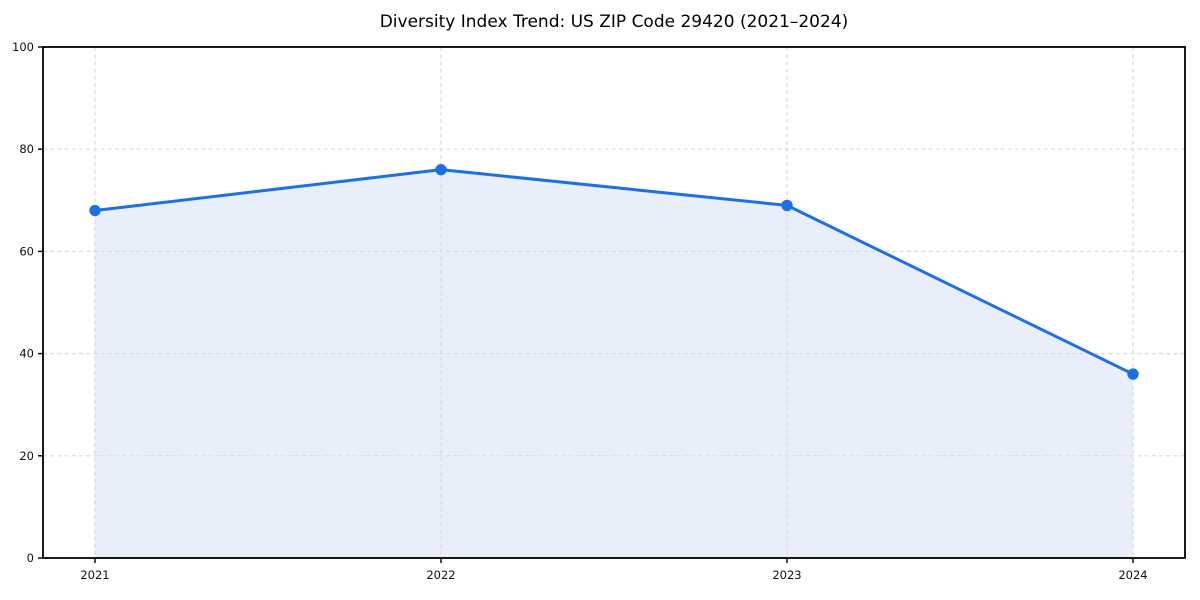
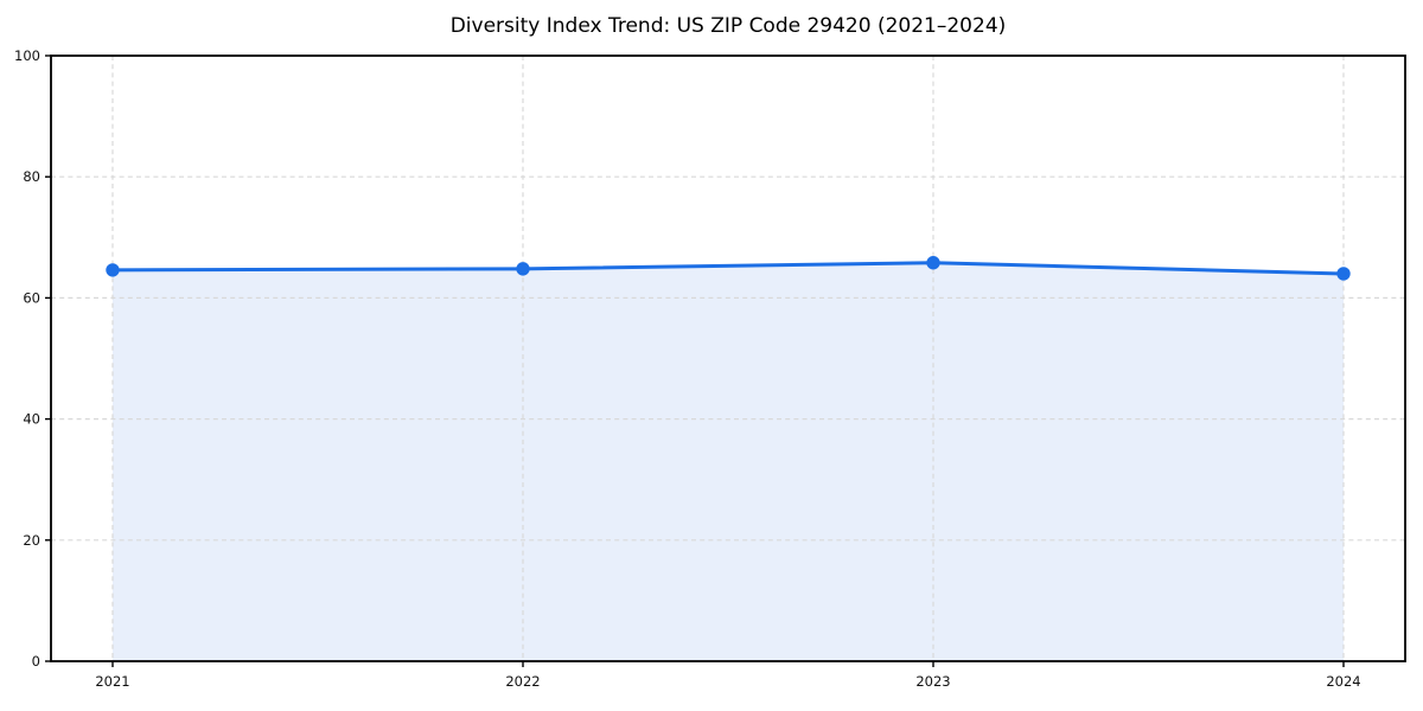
2021: 68 -> 65
2022: 76 -> 65
2023: 69 -> 66
2024: 36 -> 64
